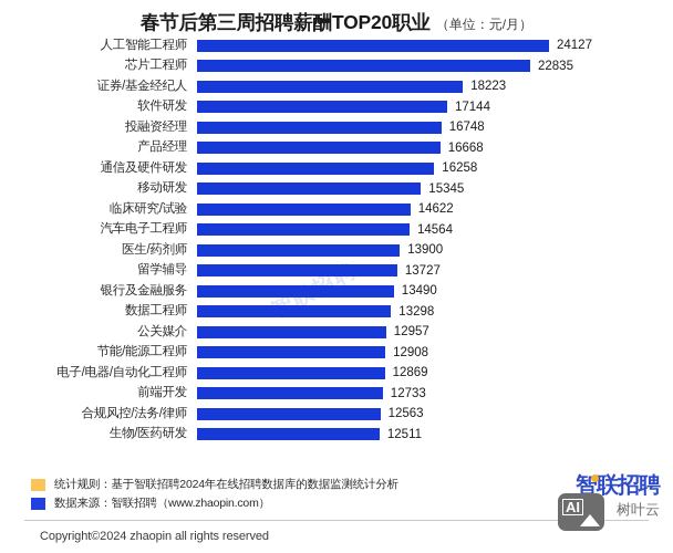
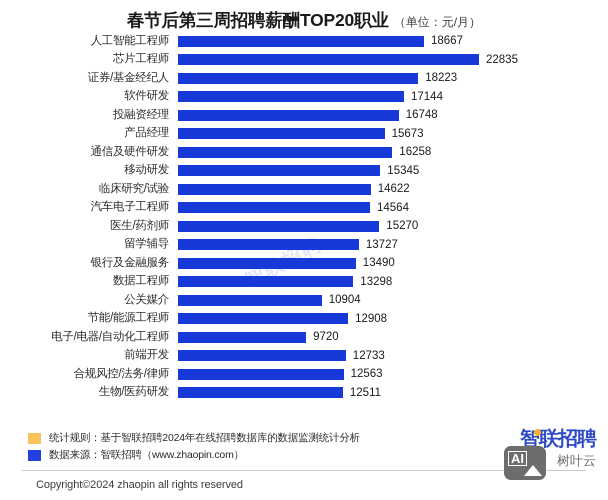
人工智能工程师: 24127 -> 18667
产品经理: 16668 -> 15673
医生/药剂师: 13900 -> 15270
公关媒介: 12957 -> 10904
电子/电器/自动化工程师: 12869 -> 9720
